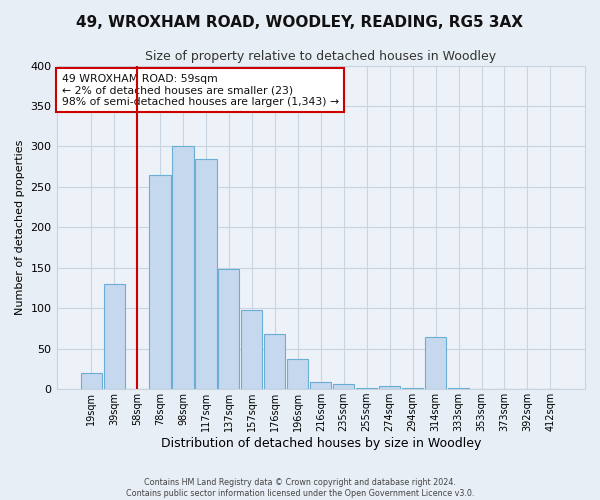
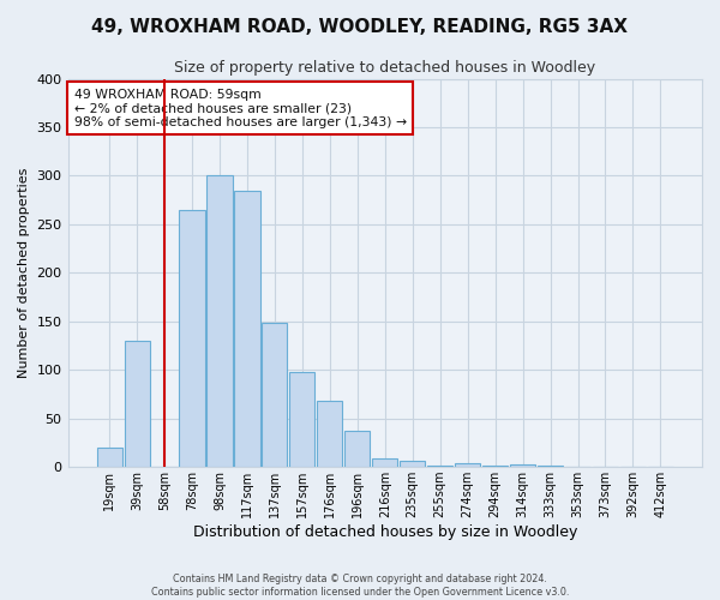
314sqm: 64 -> 3
